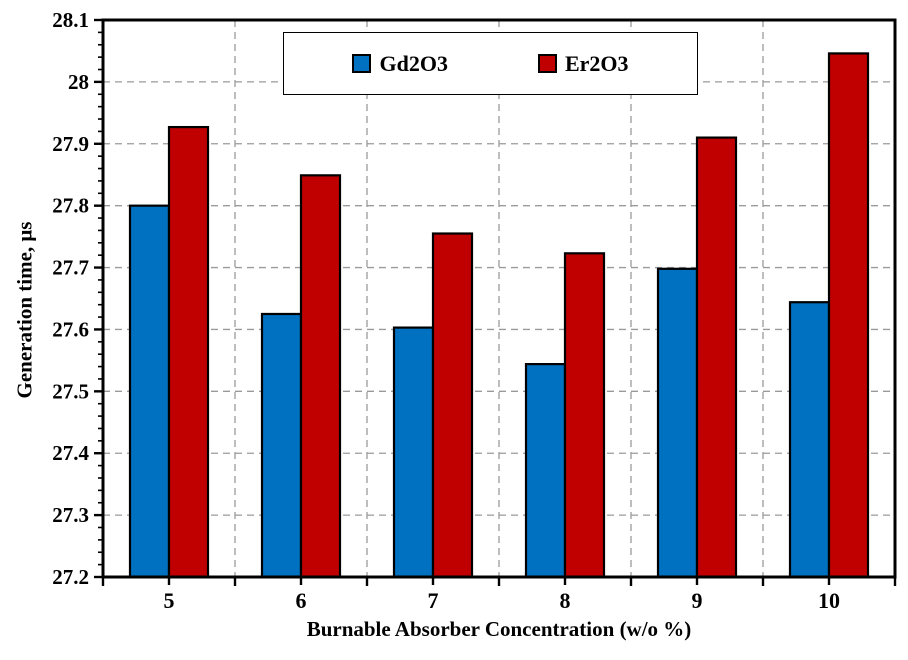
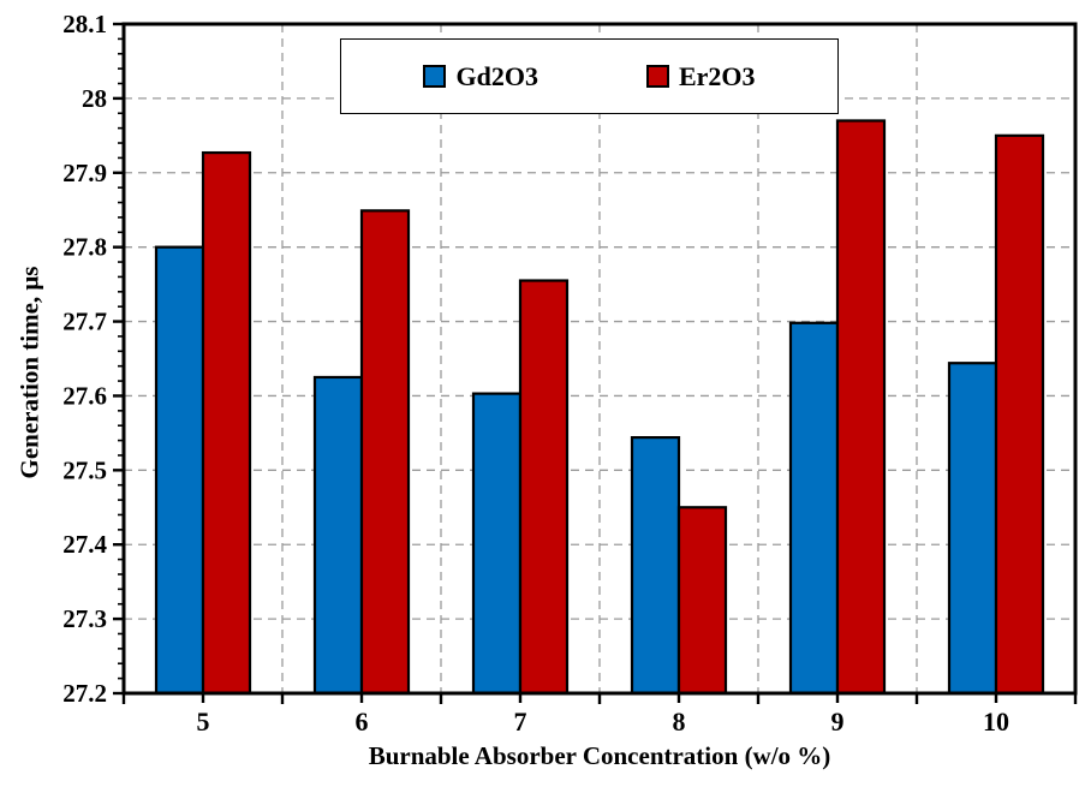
Er2O3/8: 27.72 -> 27.45
Er2O3/9: 27.91 -> 27.97
Er2O3/10: 28.05 -> 27.95
